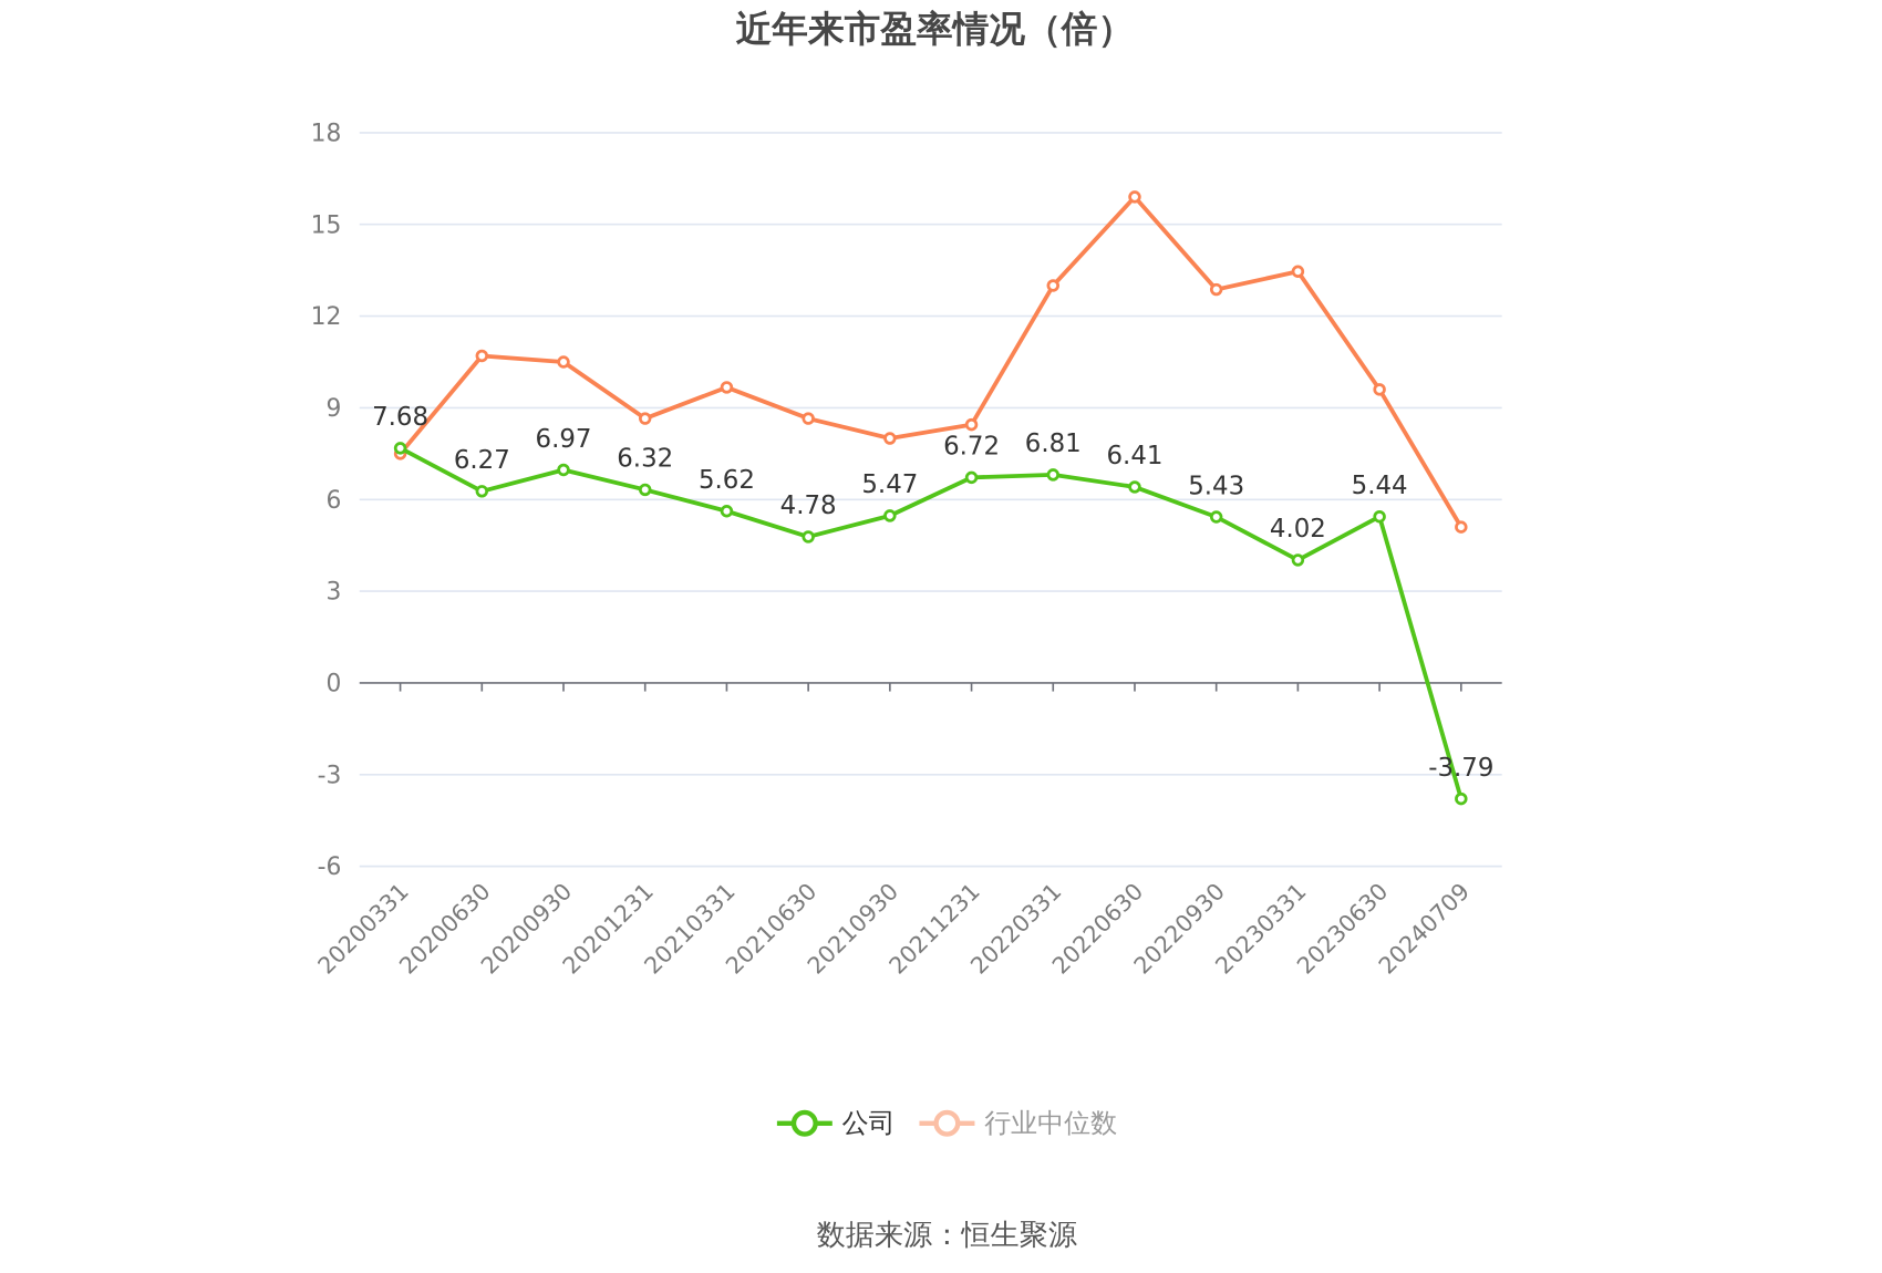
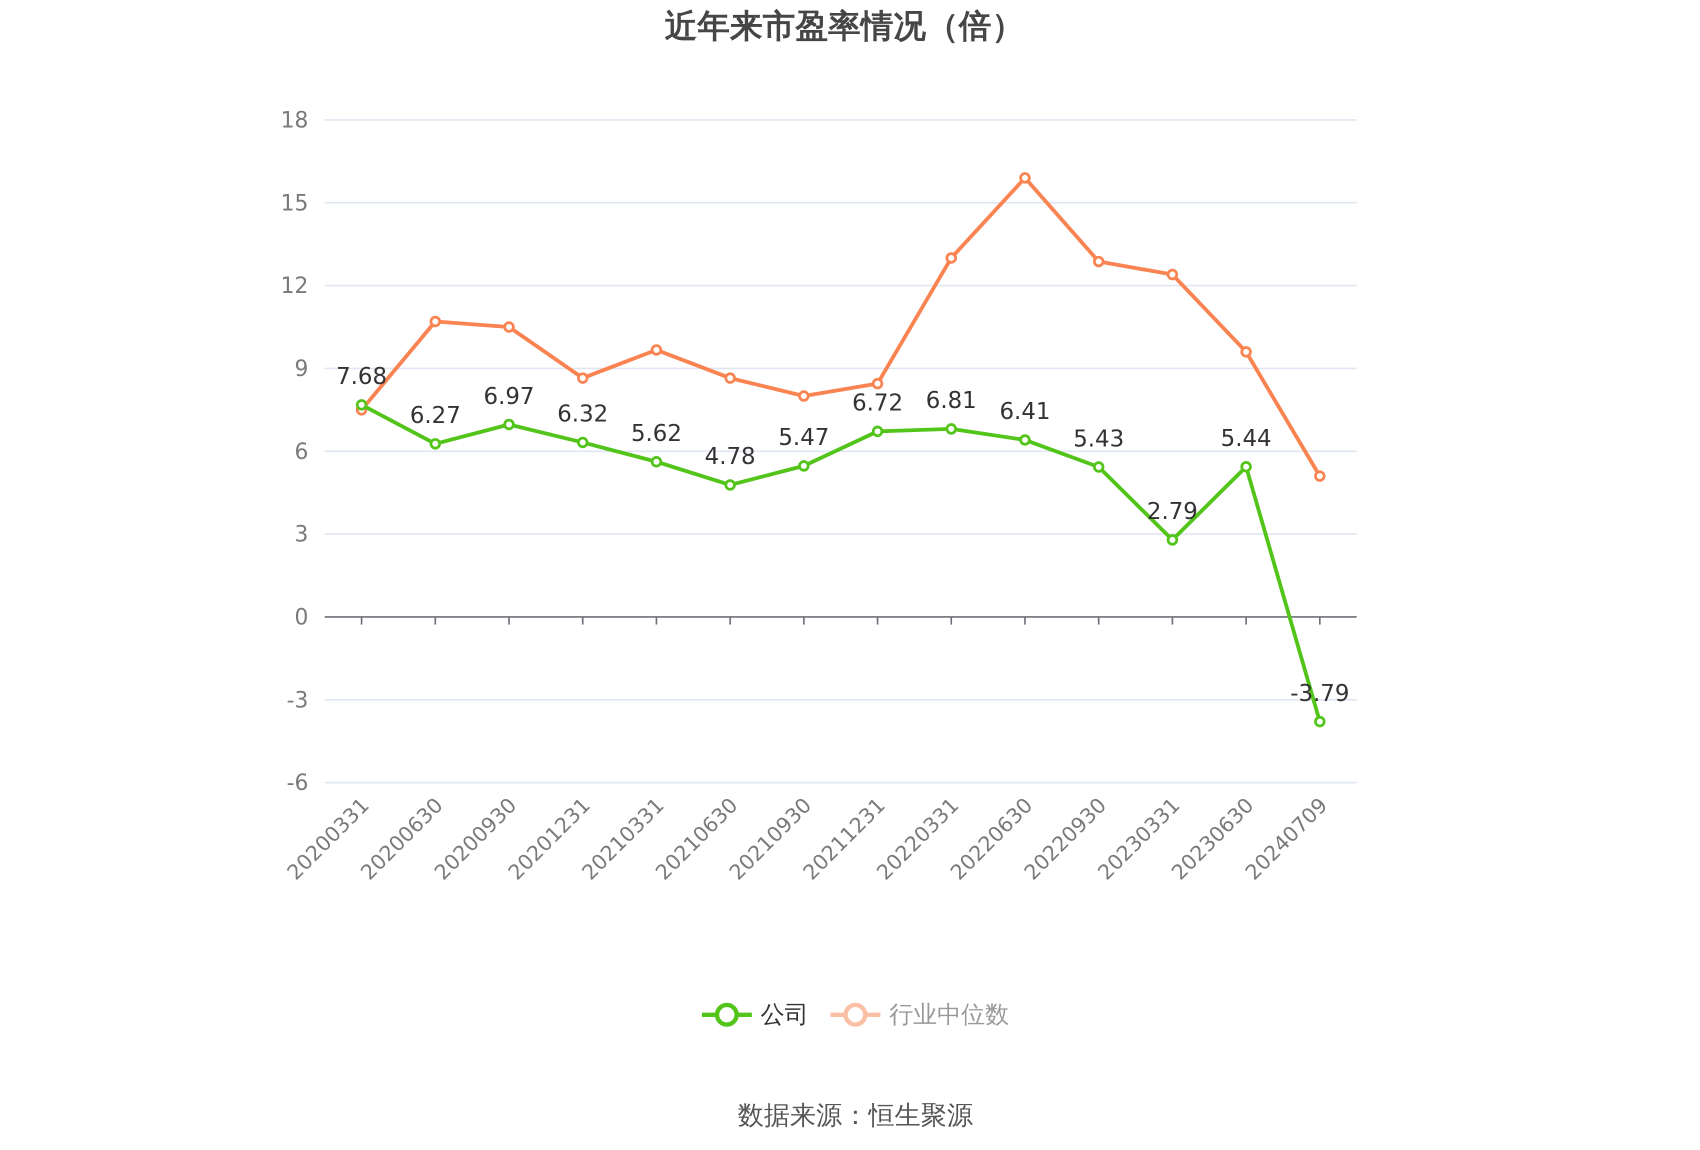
公司/20230331: 4.02 -> 2.79
行业中位数/20230331: 13.5 -> 12.4
